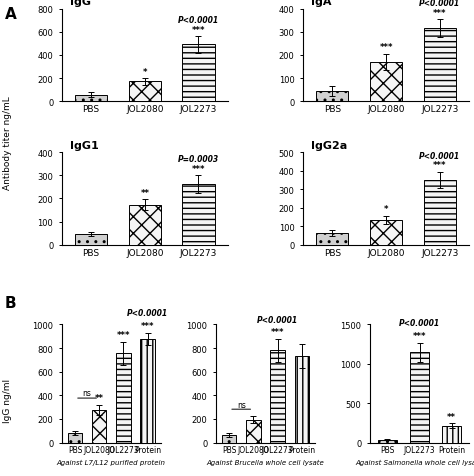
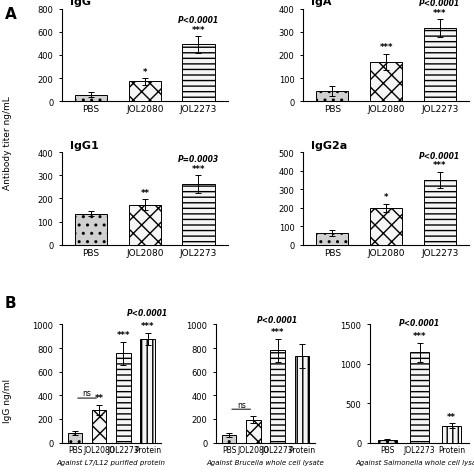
IgG1/PBS: 47 -> 135
IgG2a/JOL2080: 140 -> 200
